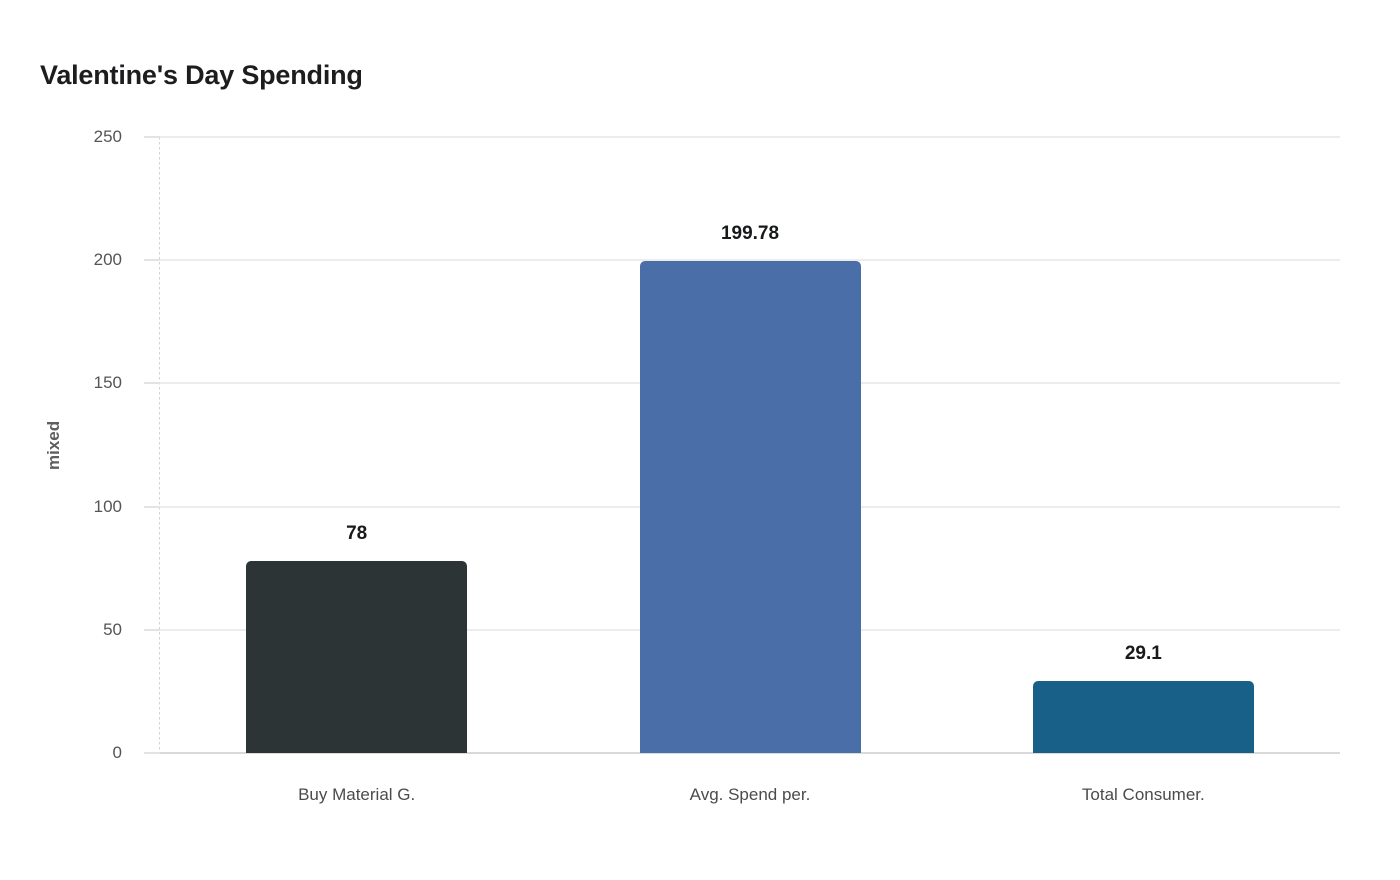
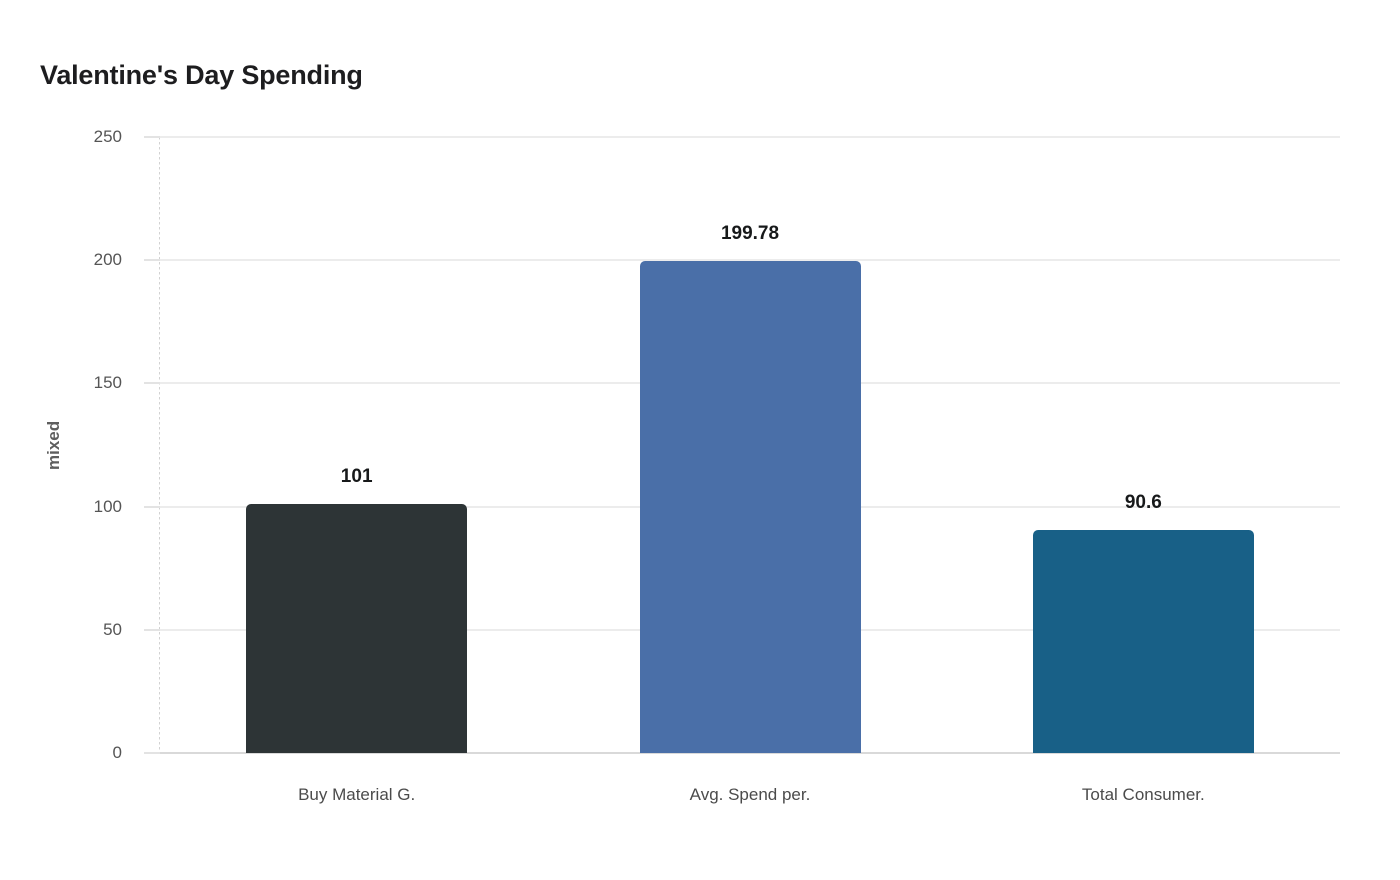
Buy Material G.: 78 -> 101
Total Consumer.: 29.1 -> 90.6
